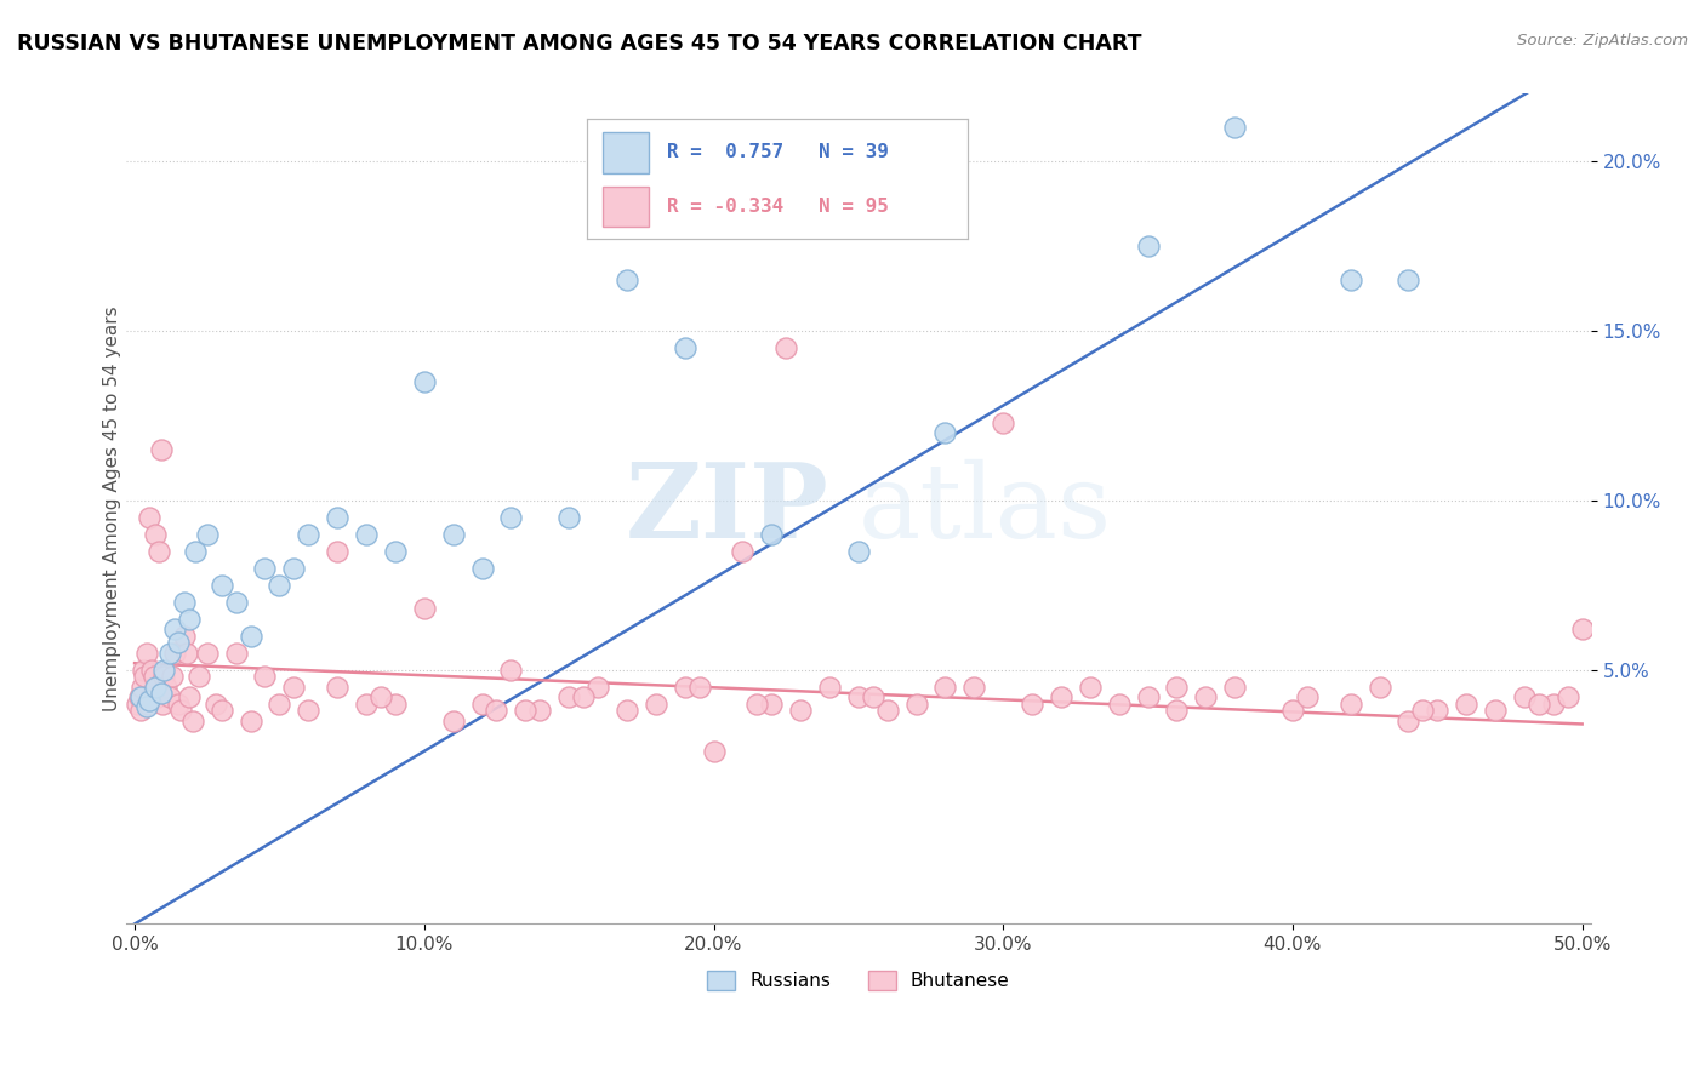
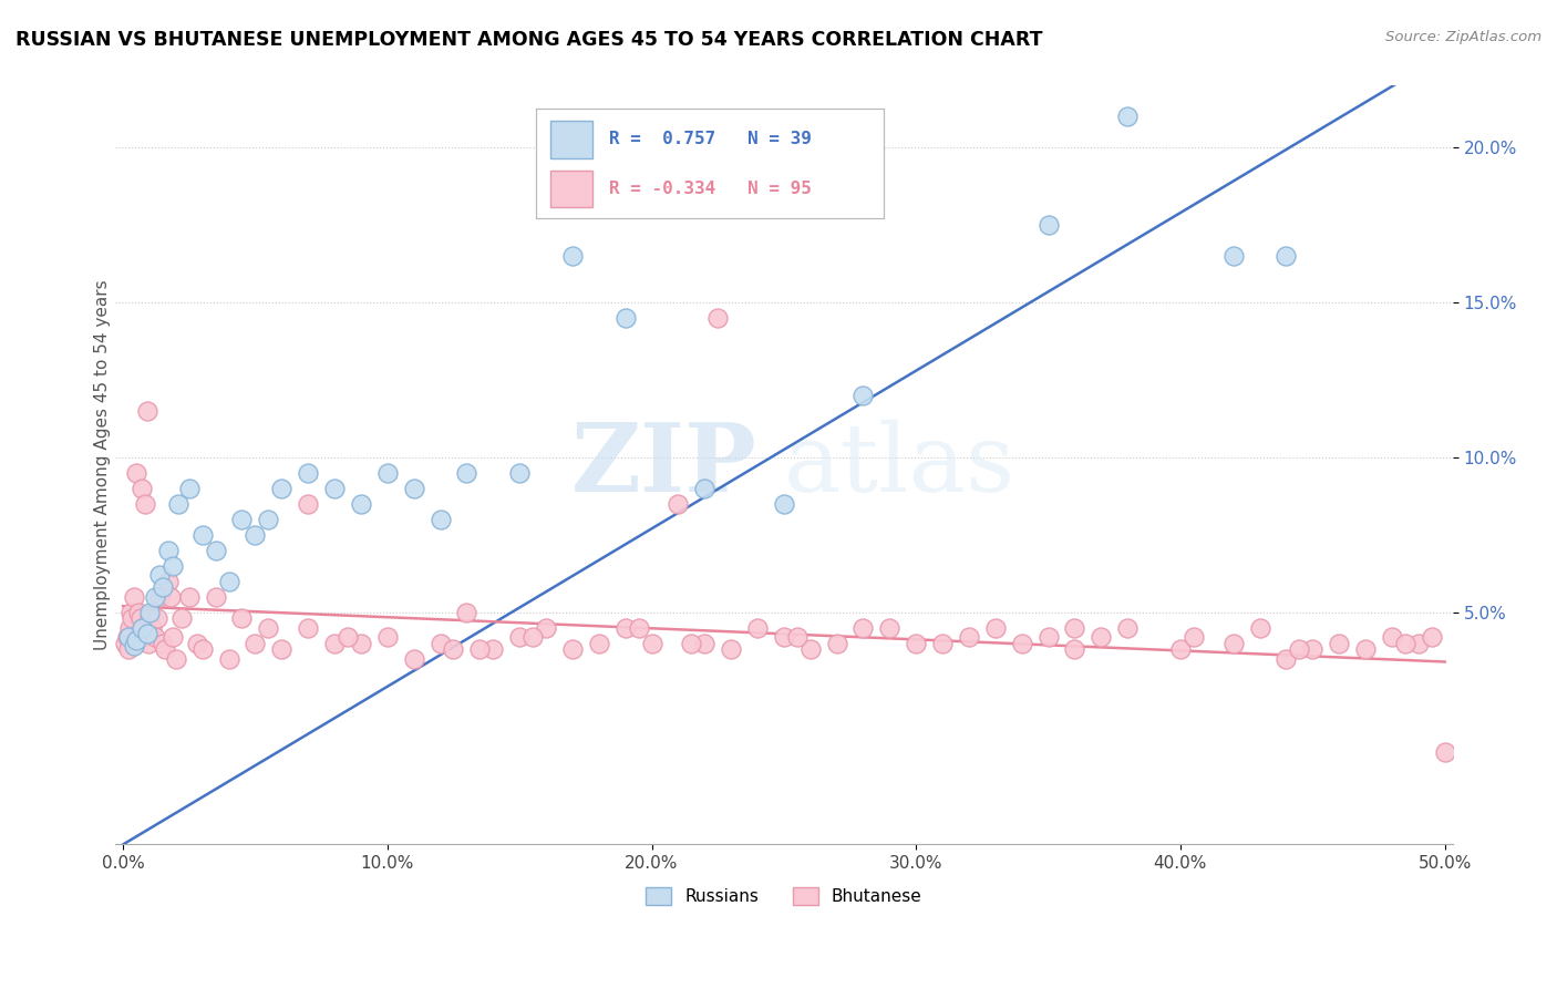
Russians/10.0%: 13.5% -> 9.5%
Bhutanese/10.0%: 6.8% -> 4.2%
Bhutanese/20.0%: 2.6% -> 4.0%
Bhutanese/30.0%: 12.3% -> 4.0%
Bhutanese/50.0%: 6.2% -> 0.5%
